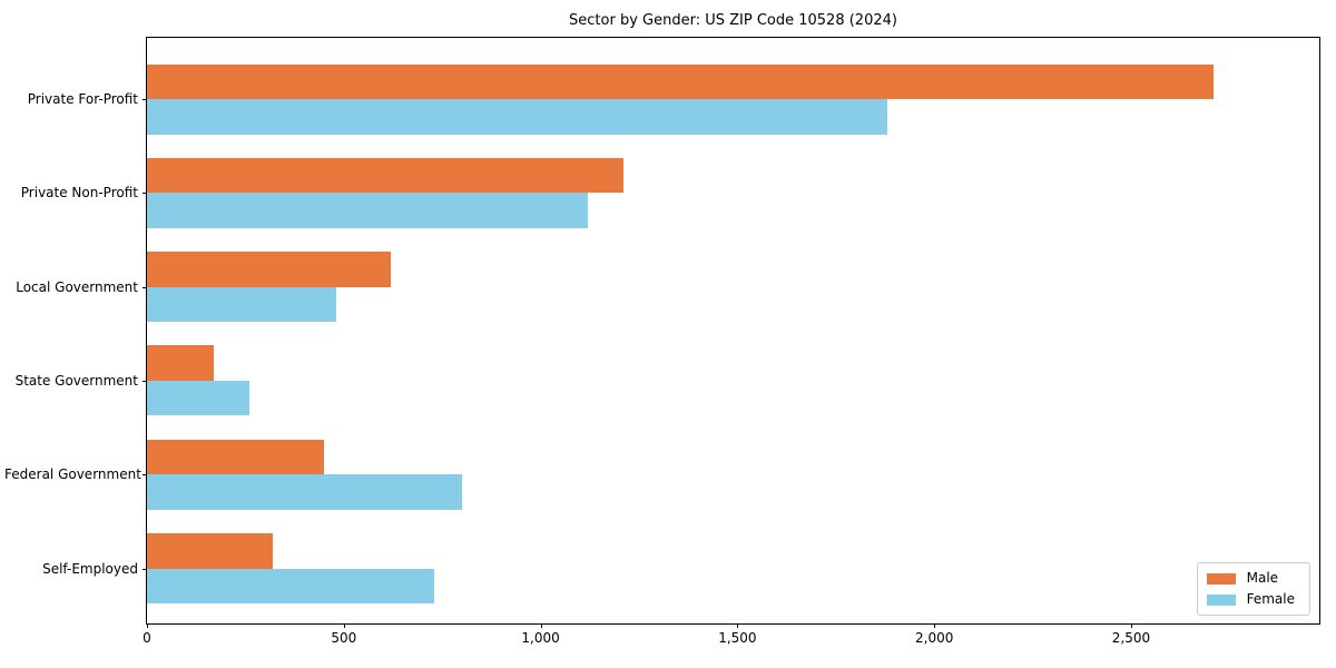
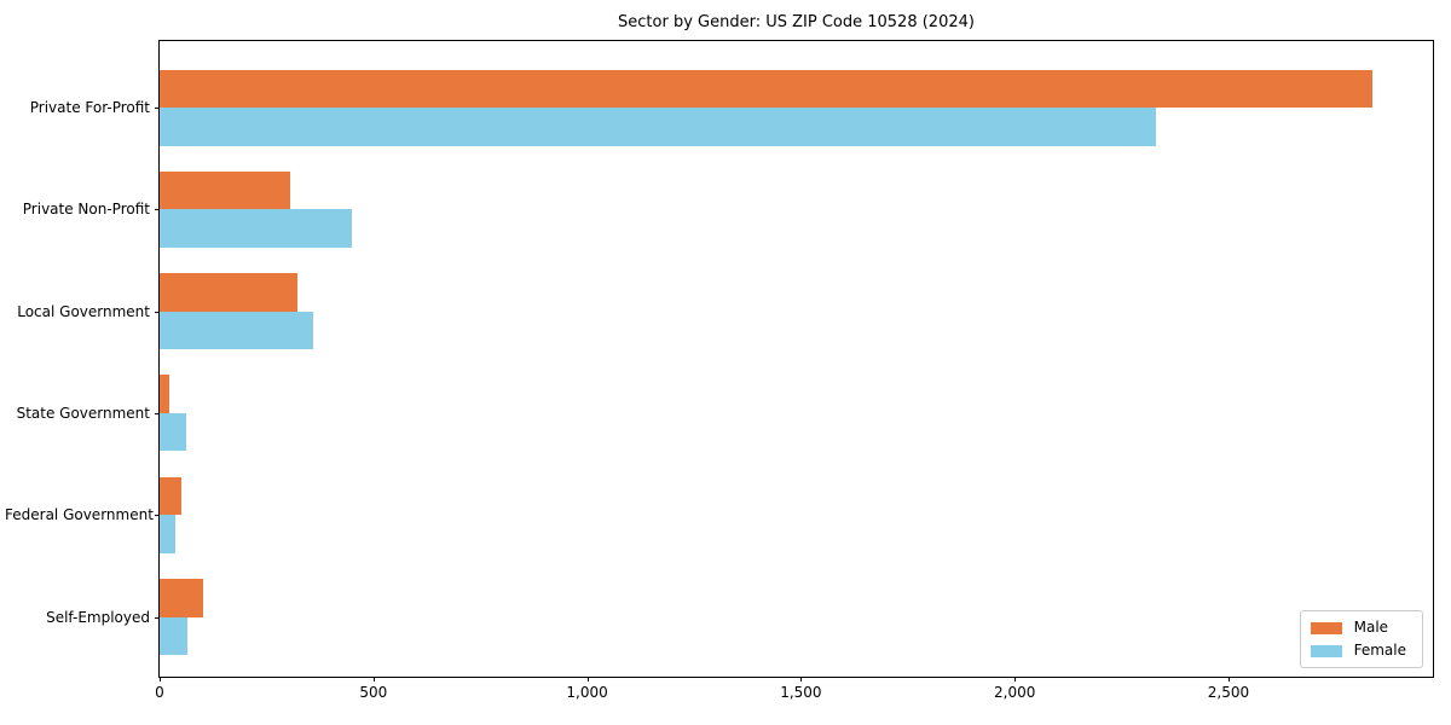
Male/Private For-Profit: 2710 -> 2840
Female/Private For-Profit: 1880 -> 2330
Male/Private Non-Profit: 1210 -> 310
Female/Private Non-Profit: 1120 -> 450
Male/Local Government: 620 -> 320
Female/Local Government: 480 -> 360
Male/State Government: 170 -> 20
Female/State Government: 260 -> 60
Male/Federal Government: 450 -> 50
Female/Federal Government: 800 -> 40
Male/Self-Employed: 320 -> 100
Female/Self-Employed: 730 -> 60
